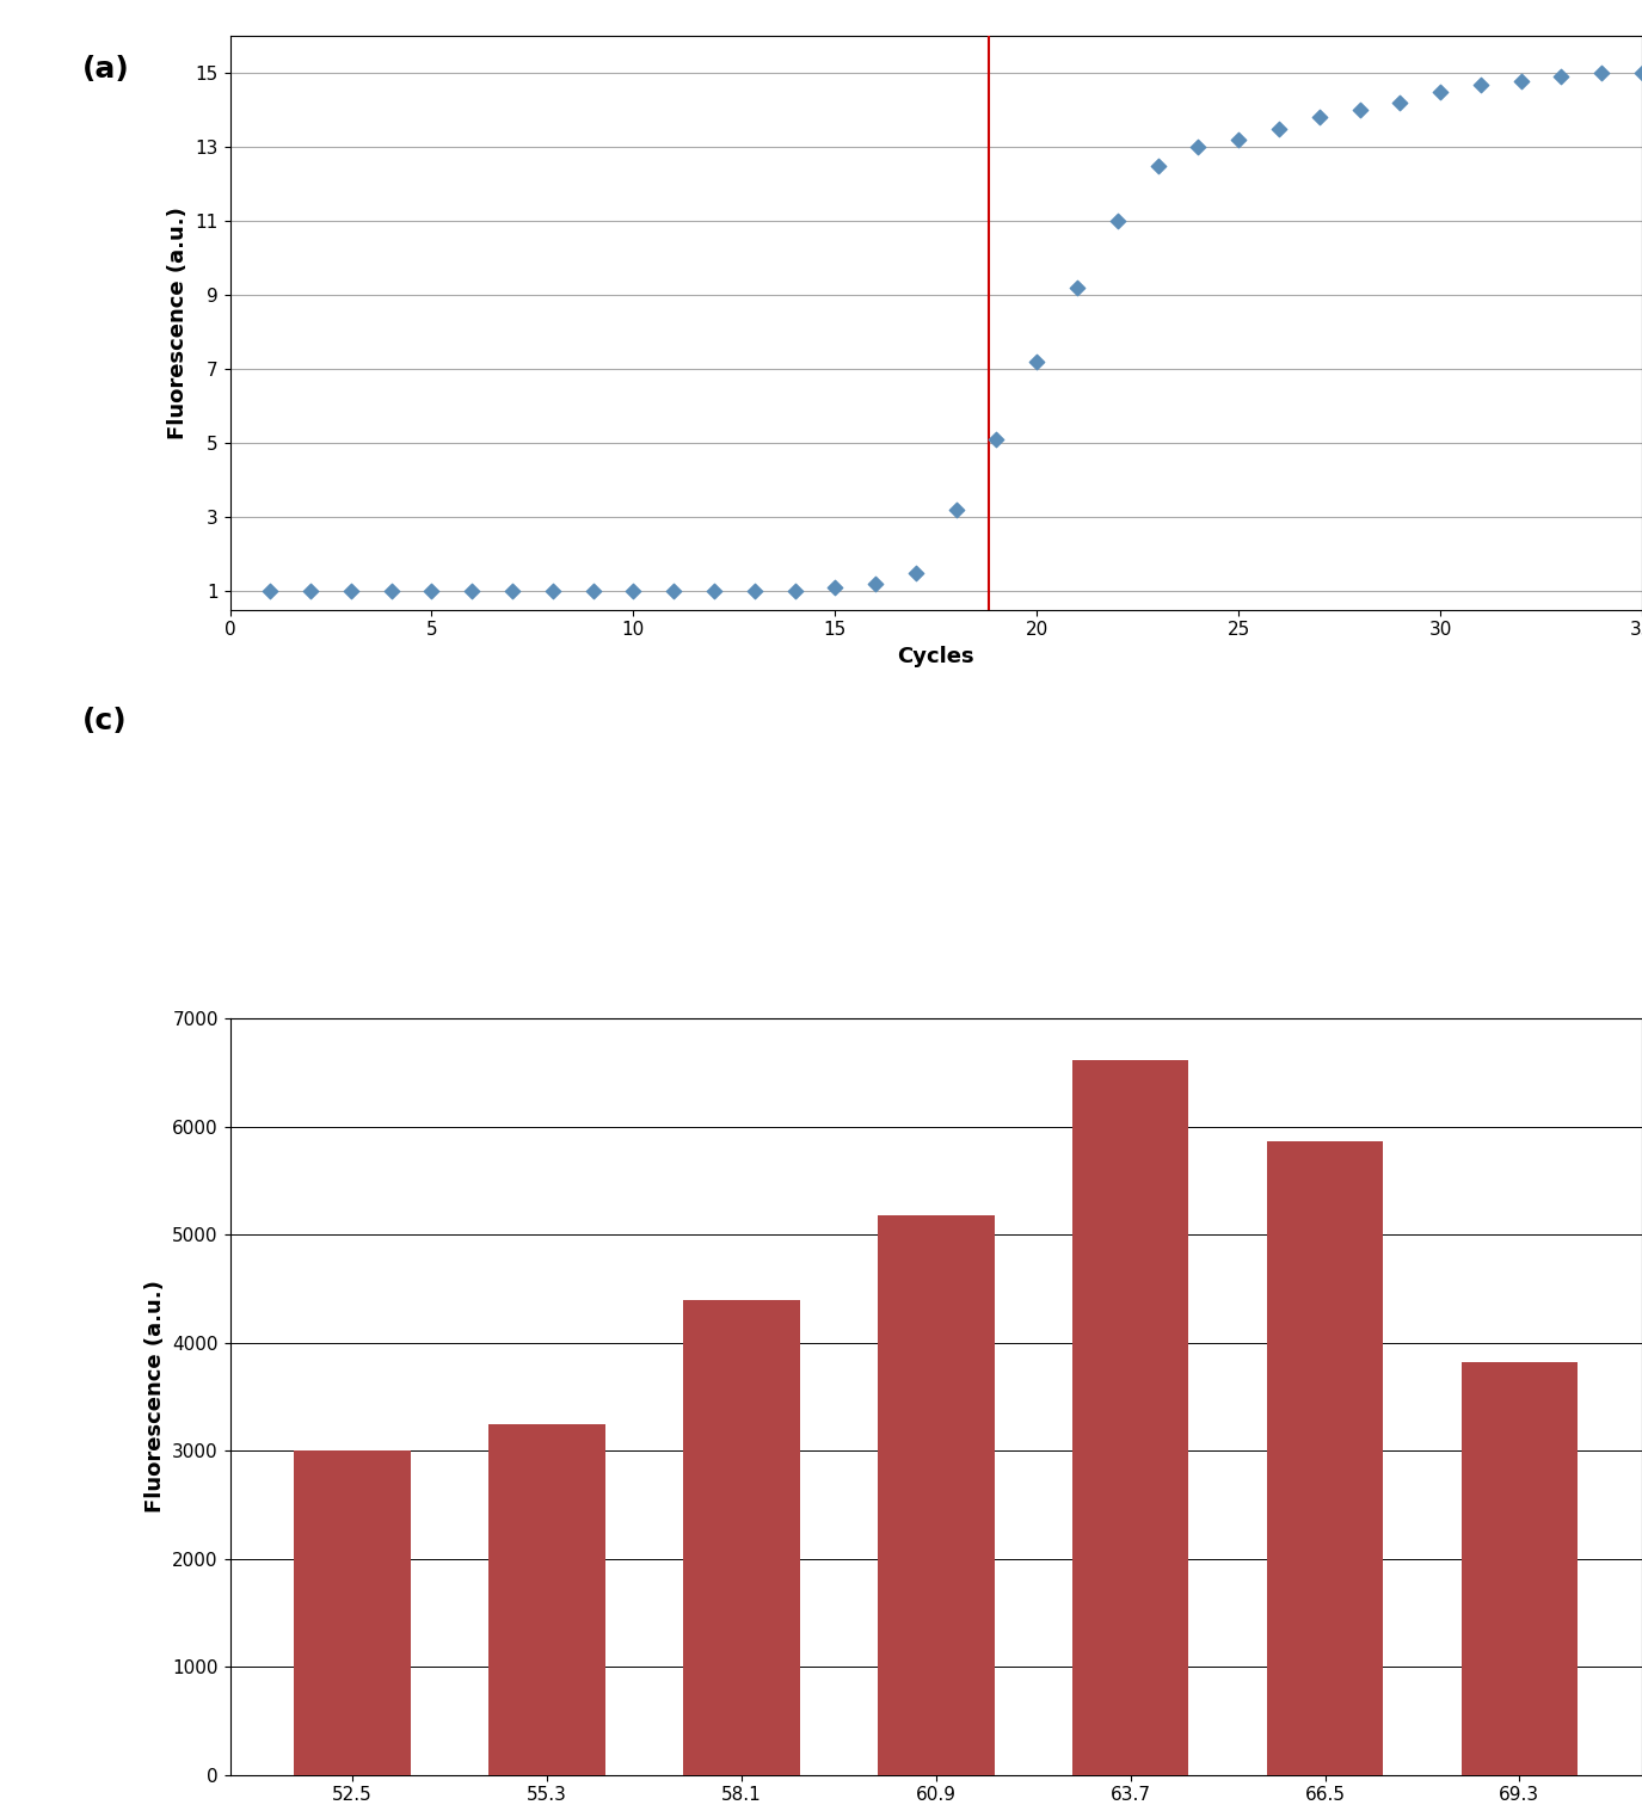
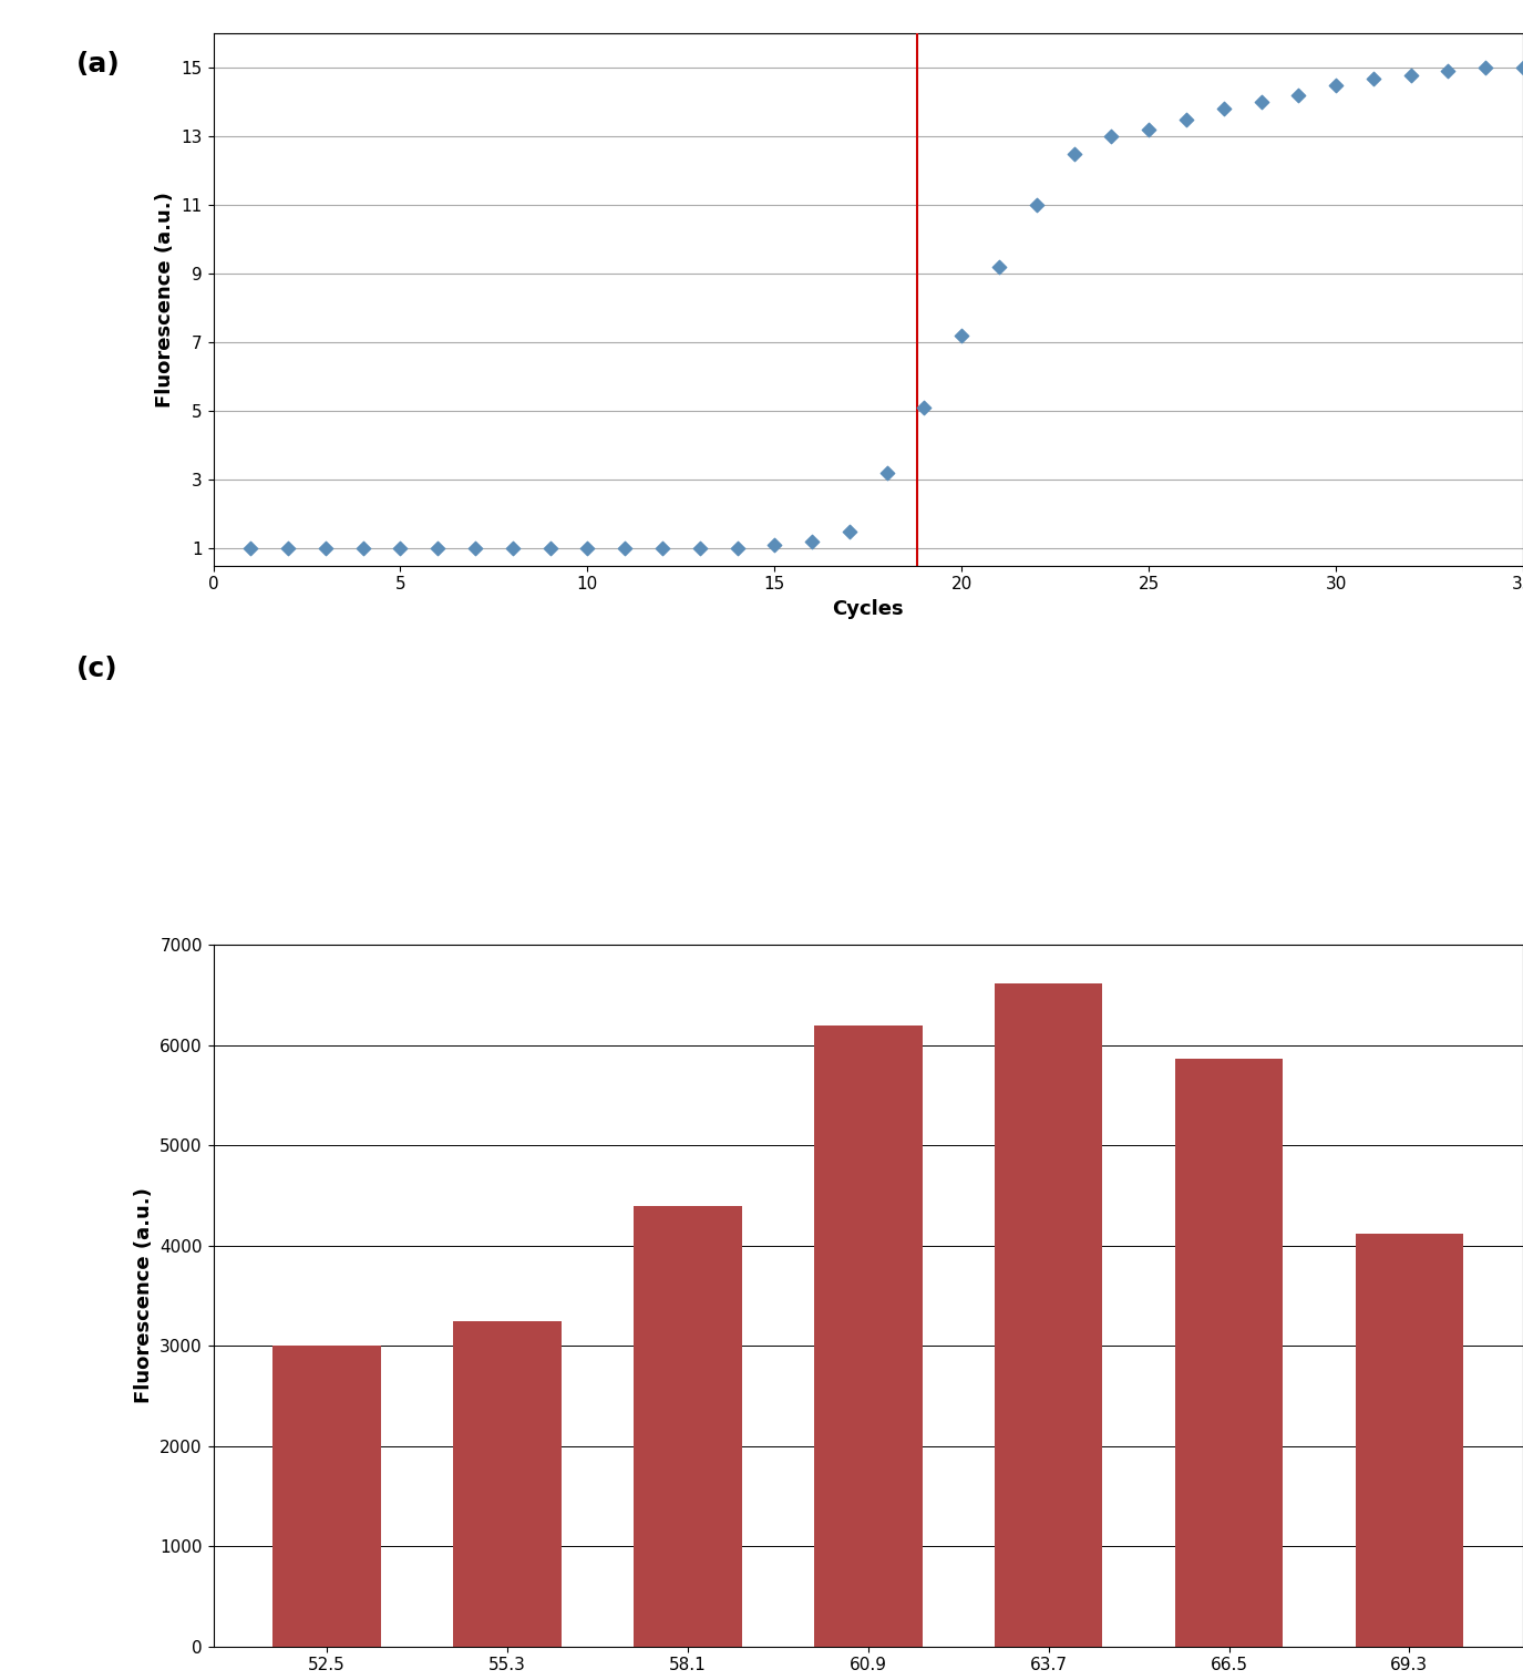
60.9: 5180 -> 6200
69.3: 3820 -> 4120
